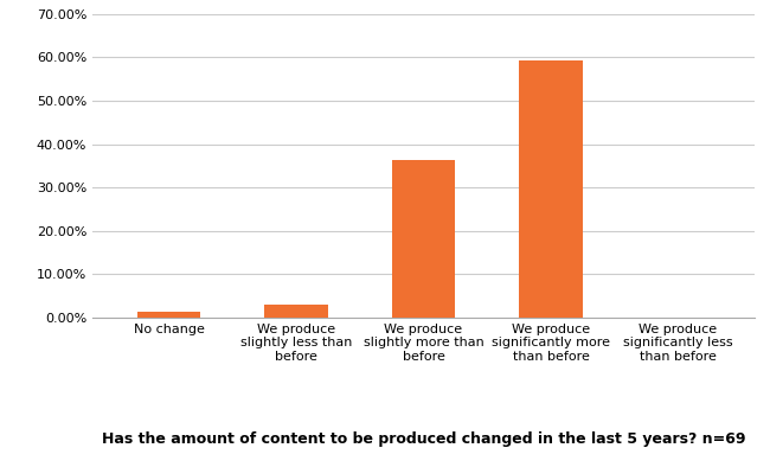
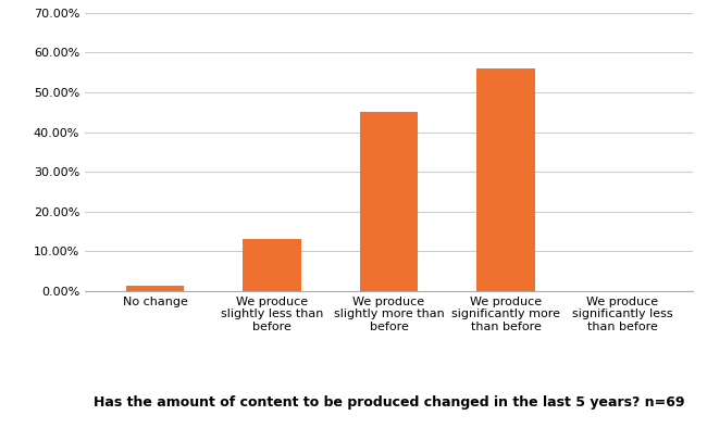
We produce slightly less than before: 2.9% -> 13.0%
We produce slightly more than before: 36.2% -> 45.0%
We produce significantly more than before: 59.4% -> 56.0%
